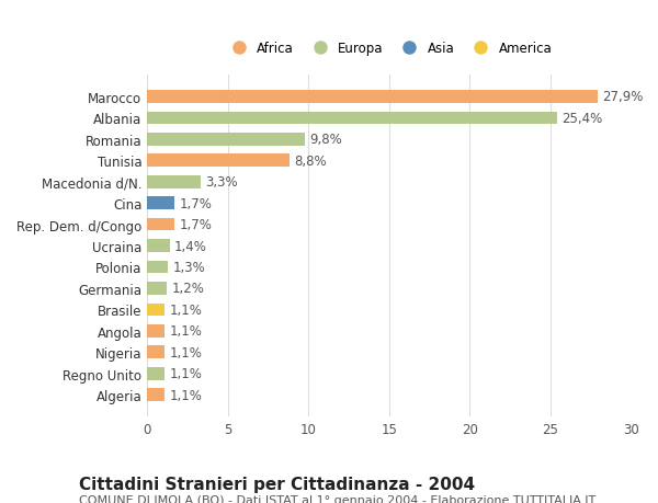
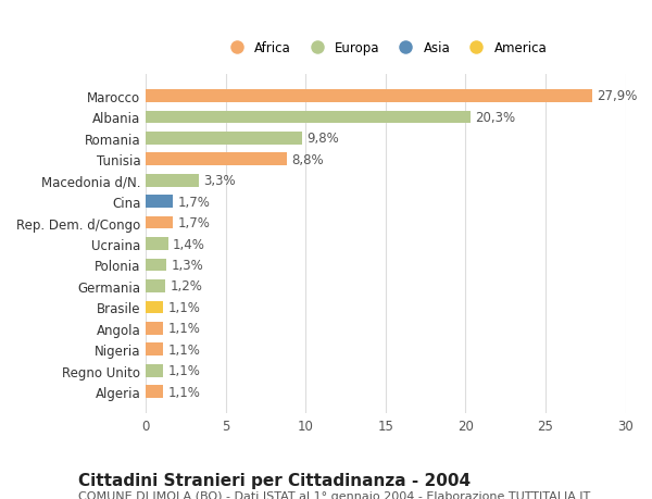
Albania: 25,4% -> 20,3%
